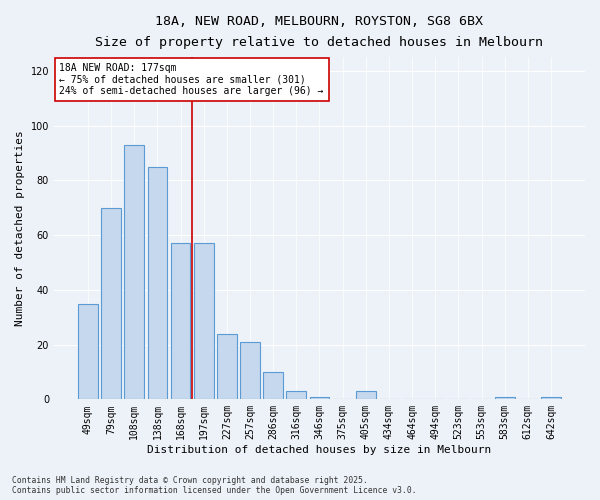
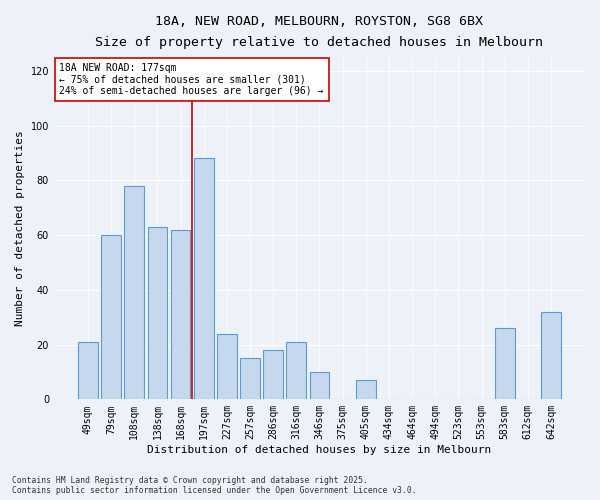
49sqm: 35 -> 21
79sqm: 70 -> 60
108sqm: 93 -> 78
138sqm: 85 -> 63
168sqm: 57 -> 62
197sqm: 57 -> 88
257sqm: 21 -> 15
286sqm: 10 -> 18
316sqm: 3 -> 21
346sqm: 1 -> 10
405sqm: 3 -> 7
583sqm: 1 -> 26
642sqm: 1 -> 32
